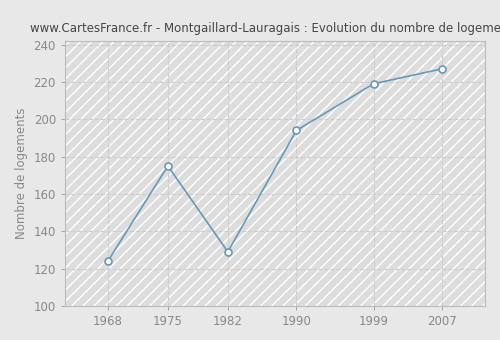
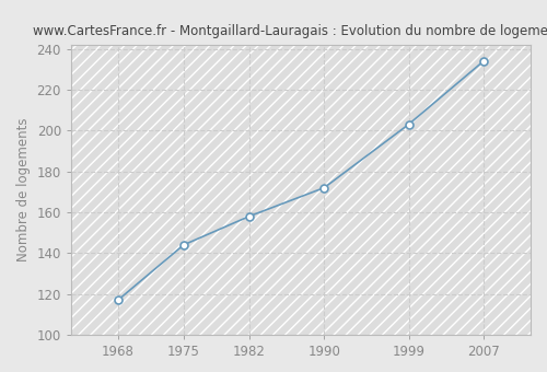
1968: 124 -> 117
1975: 175 -> 144
1982: 129 -> 158
1990: 194 -> 172
1999: 219 -> 203
2007: 227 -> 234
